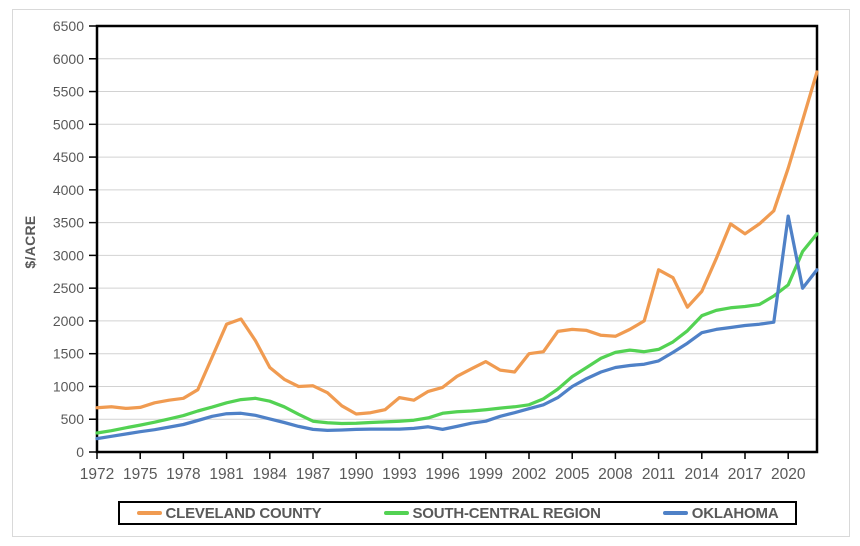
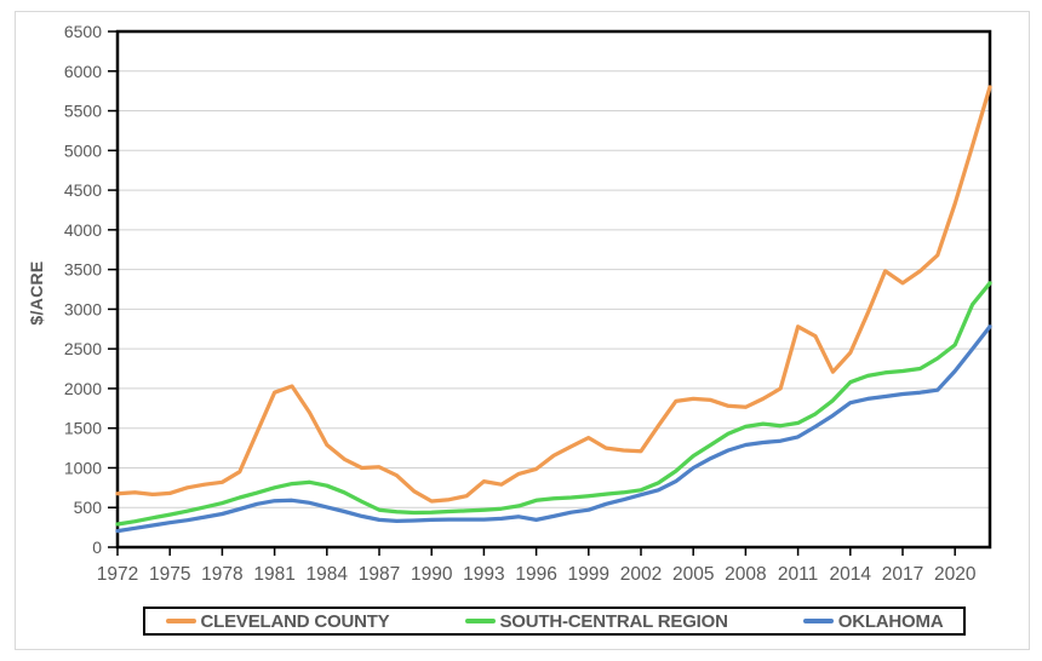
CLEVELAND COUNTY/2002: 1500 -> 1200
OKLAHOMA/2020: 3600 -> 2200
